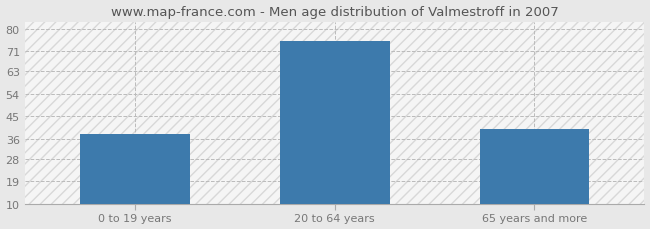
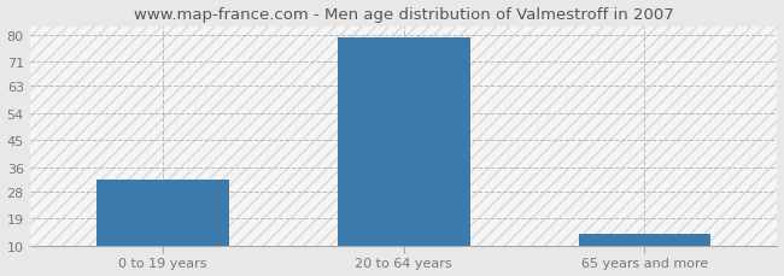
0 to 19 years: 38 -> 32
20 to 64 years: 75 -> 79
65 years and more: 40 -> 14
